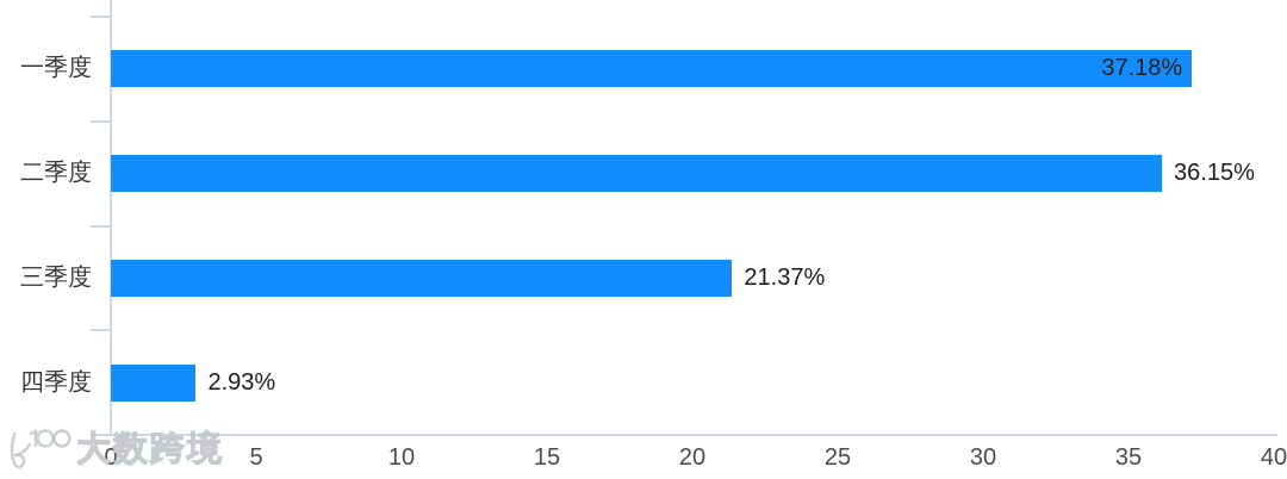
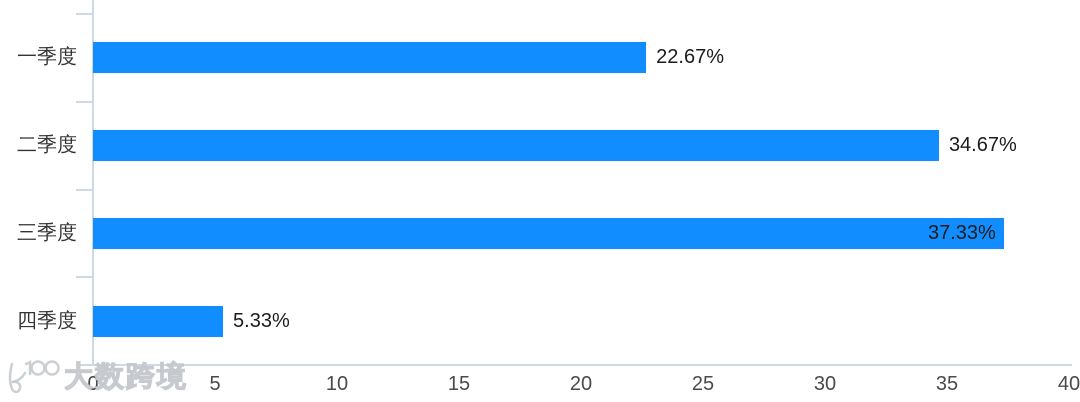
一季度: 37.18% -> 22.67%
二季度: 36.15% -> 34.67%
三季度: 21.37% -> 37.33%
四季度: 2.93% -> 5.33%
